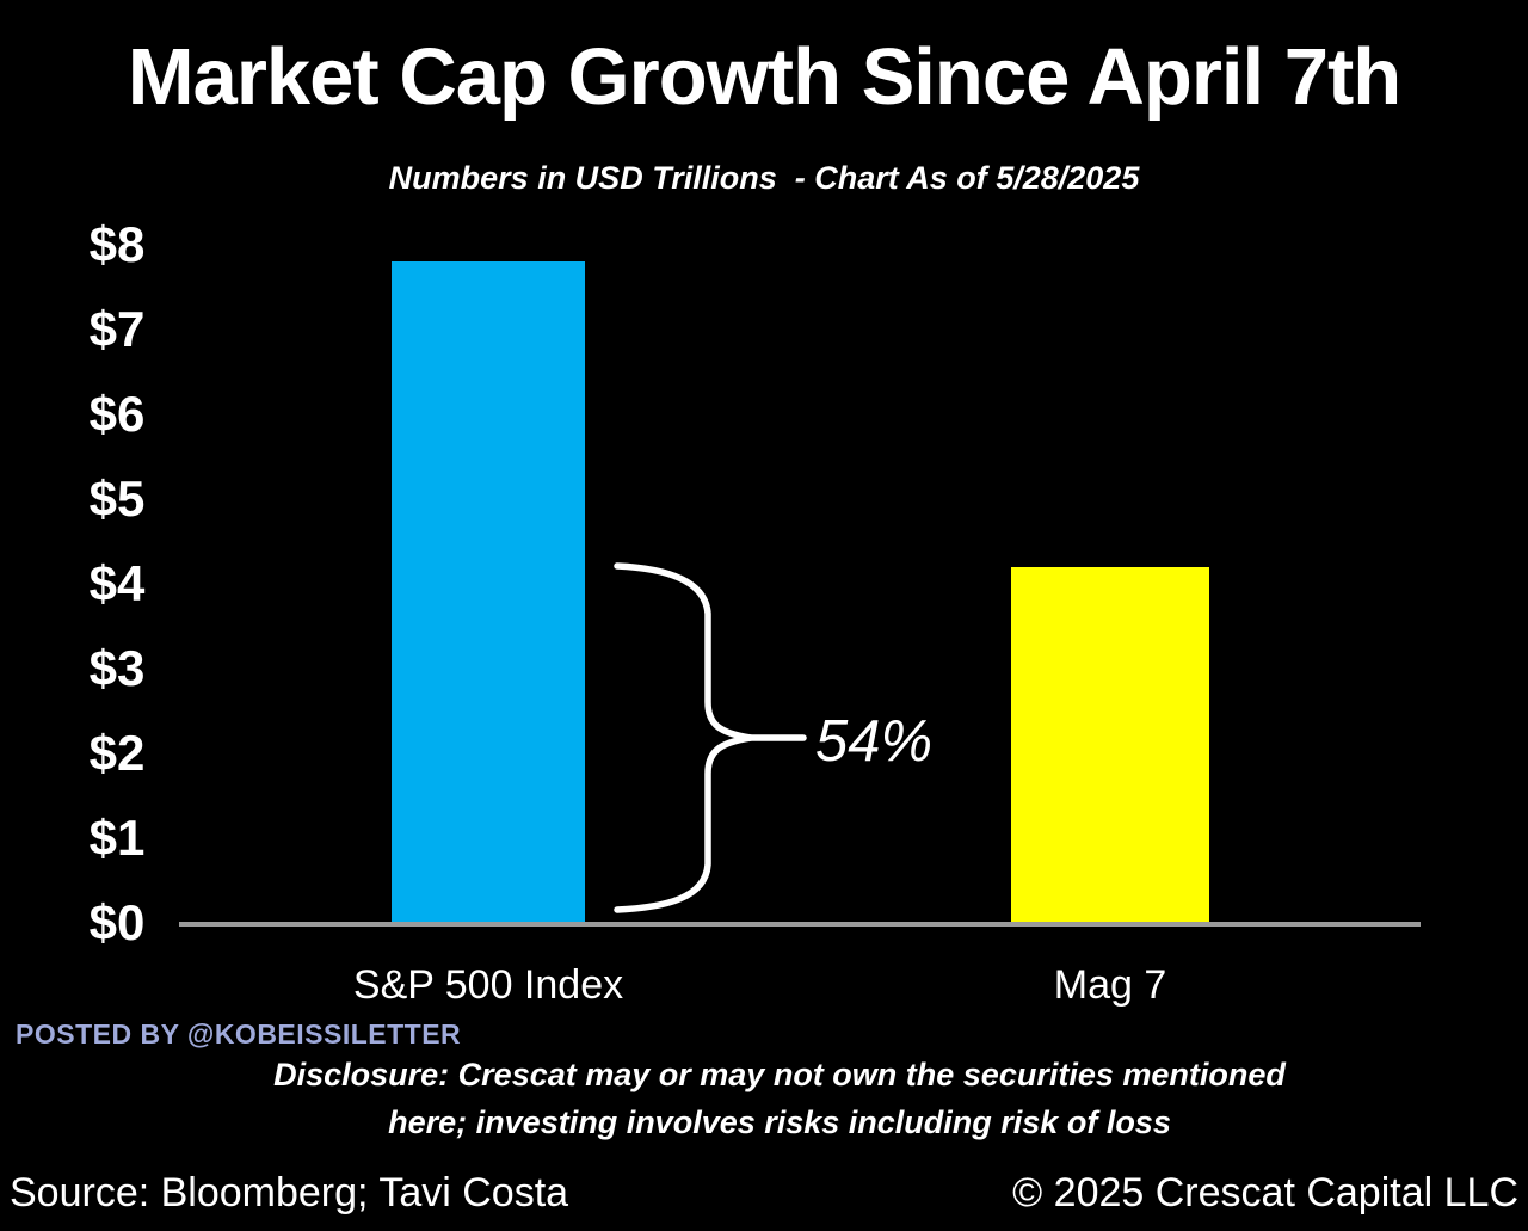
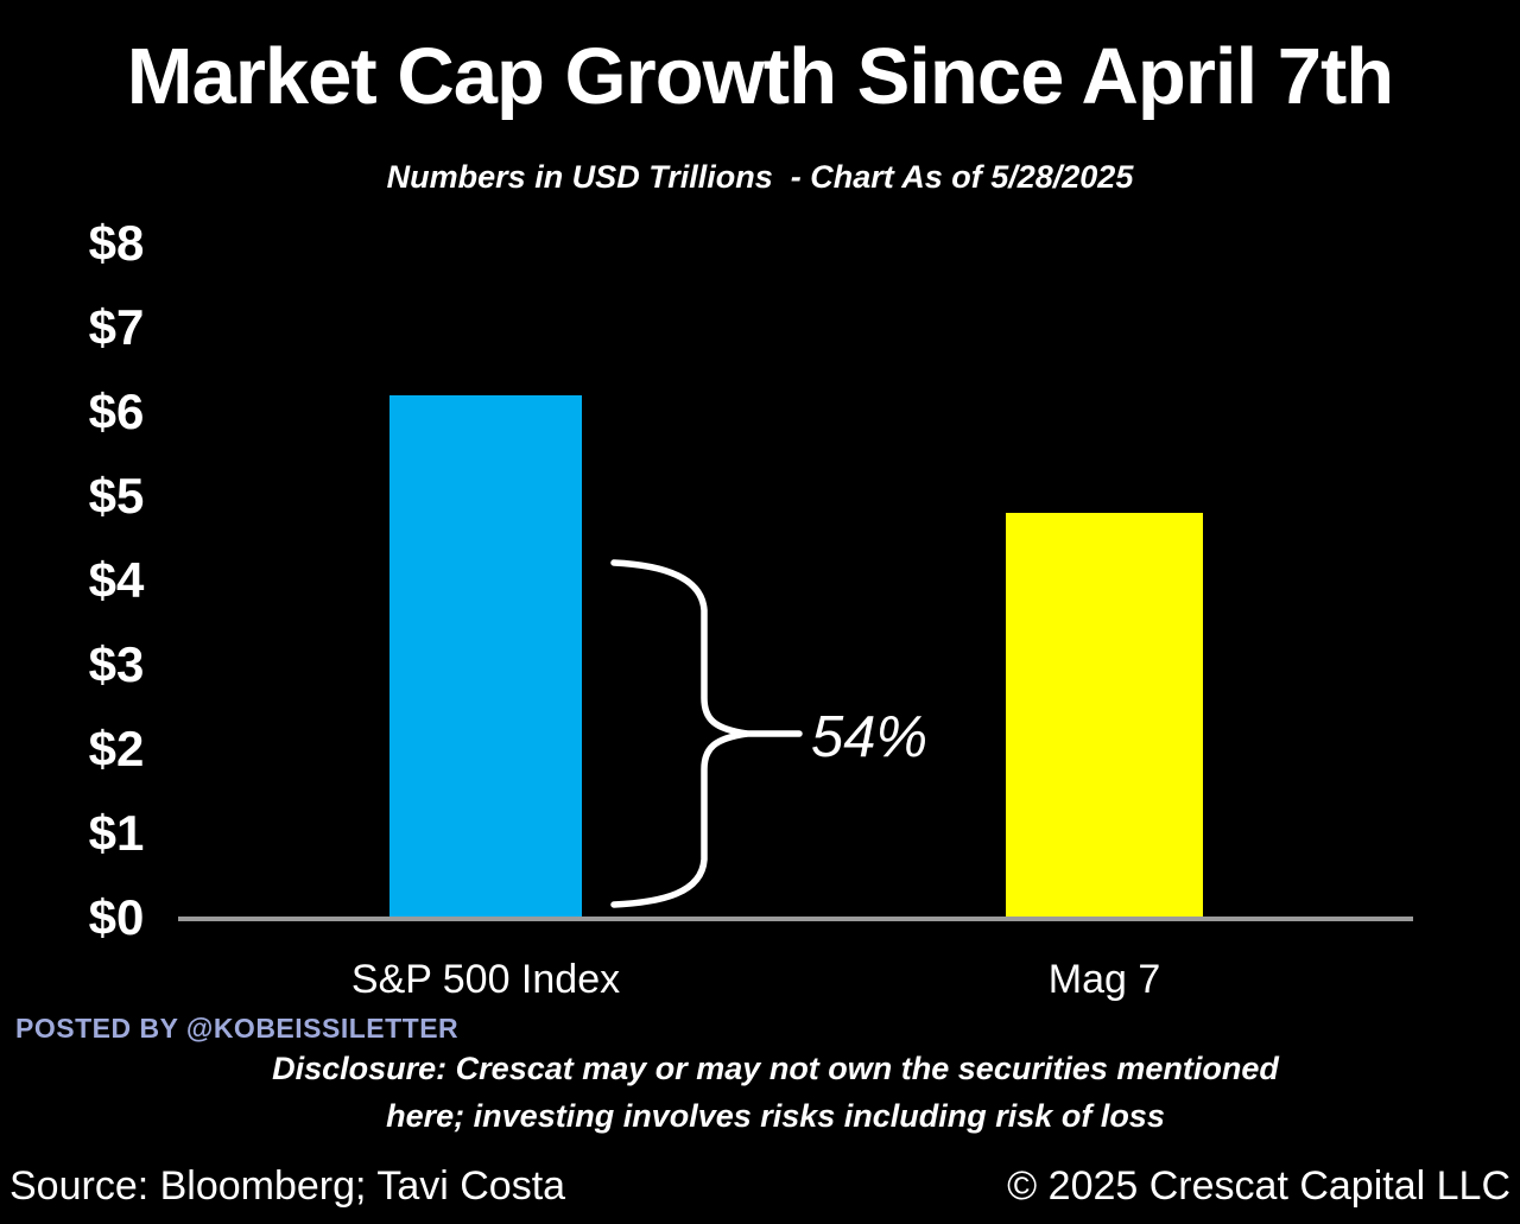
S&P 500 Index: $7.8 -> $6.2
Mag 7: $4.2 -> $4.8
